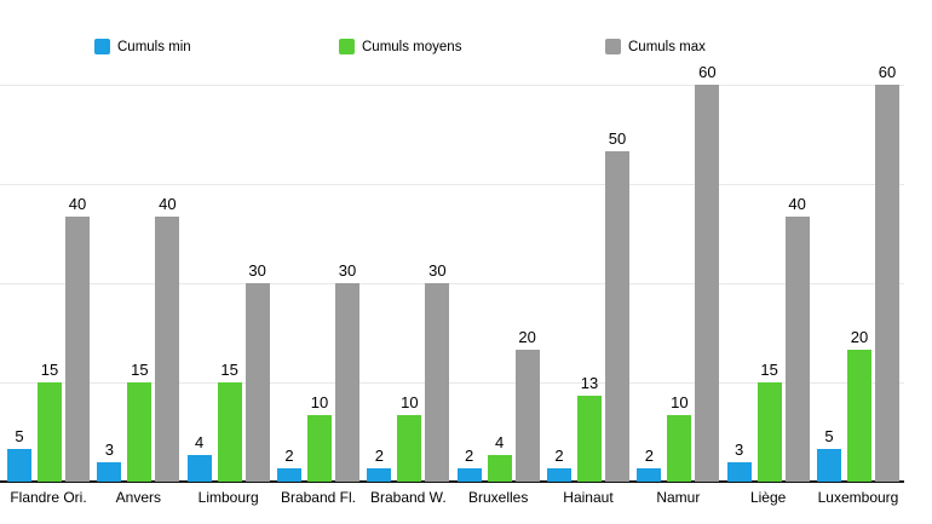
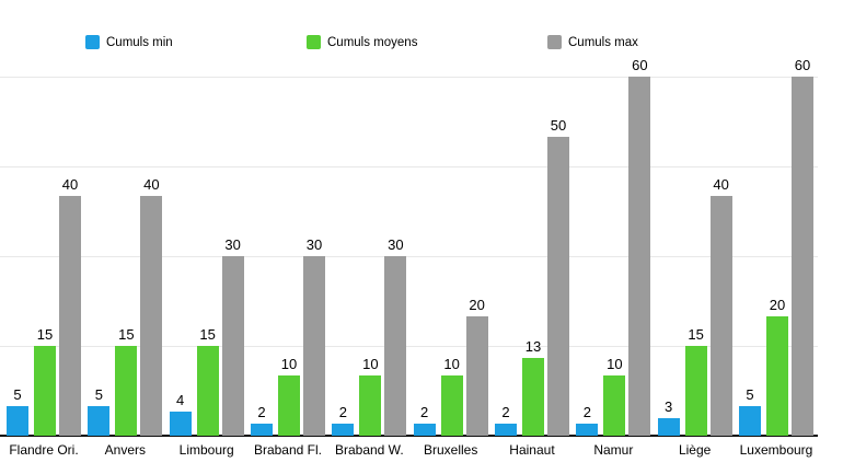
Cumuls min/Anvers: 3 -> 5
Cumuls moyens/Bruxelles: 4 -> 10
